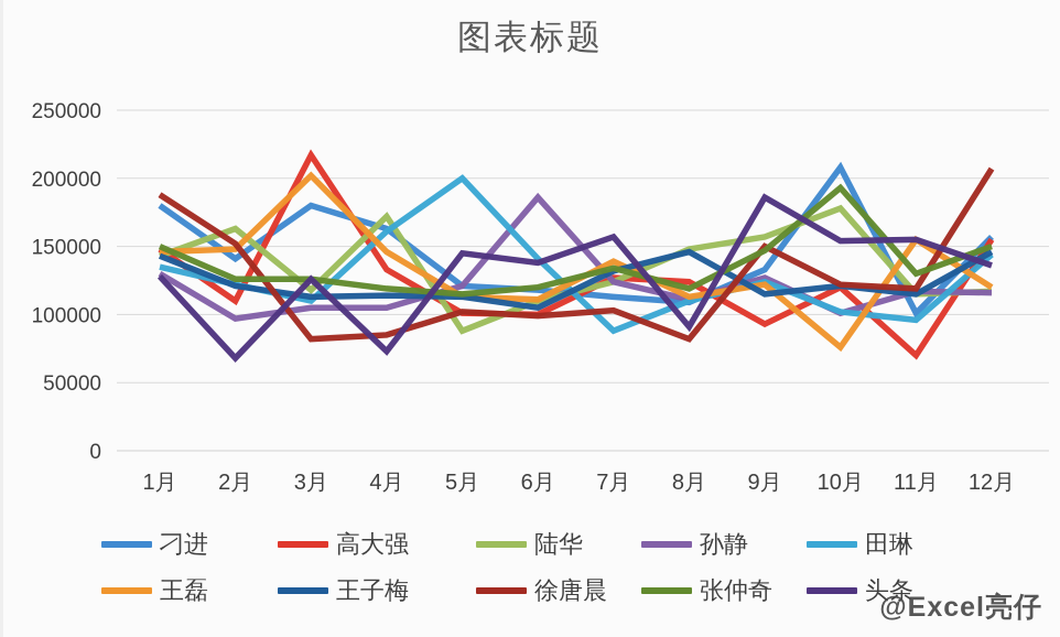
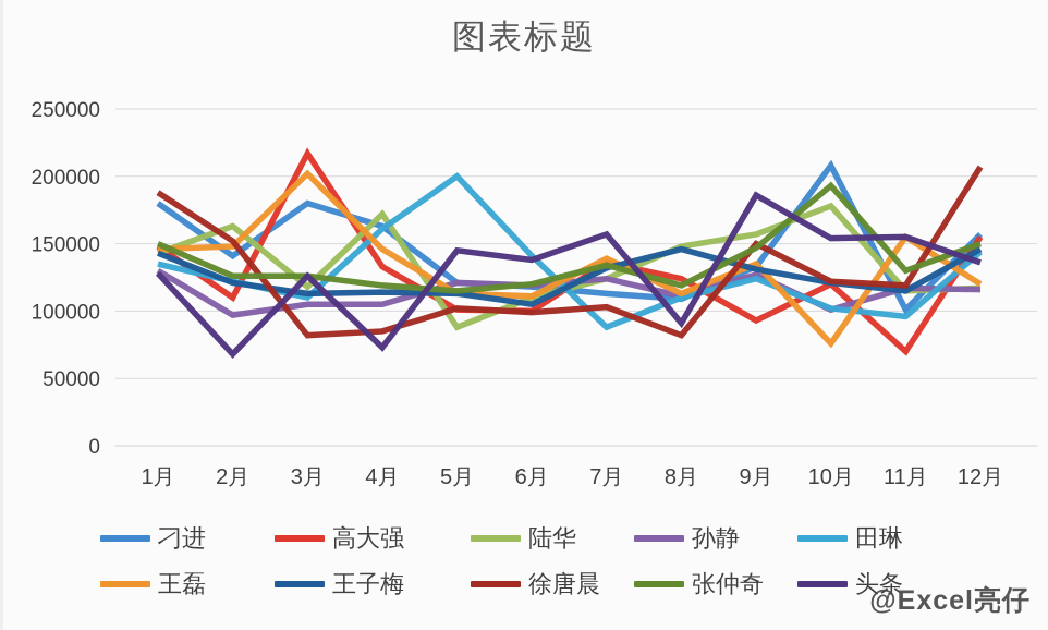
孙静/6月: 186000 -> 119000
高大强/7月: 127000 -> 136000
王磊/9月: 122000 -> 135000
王子梅/9月: 115000 -> 131000
